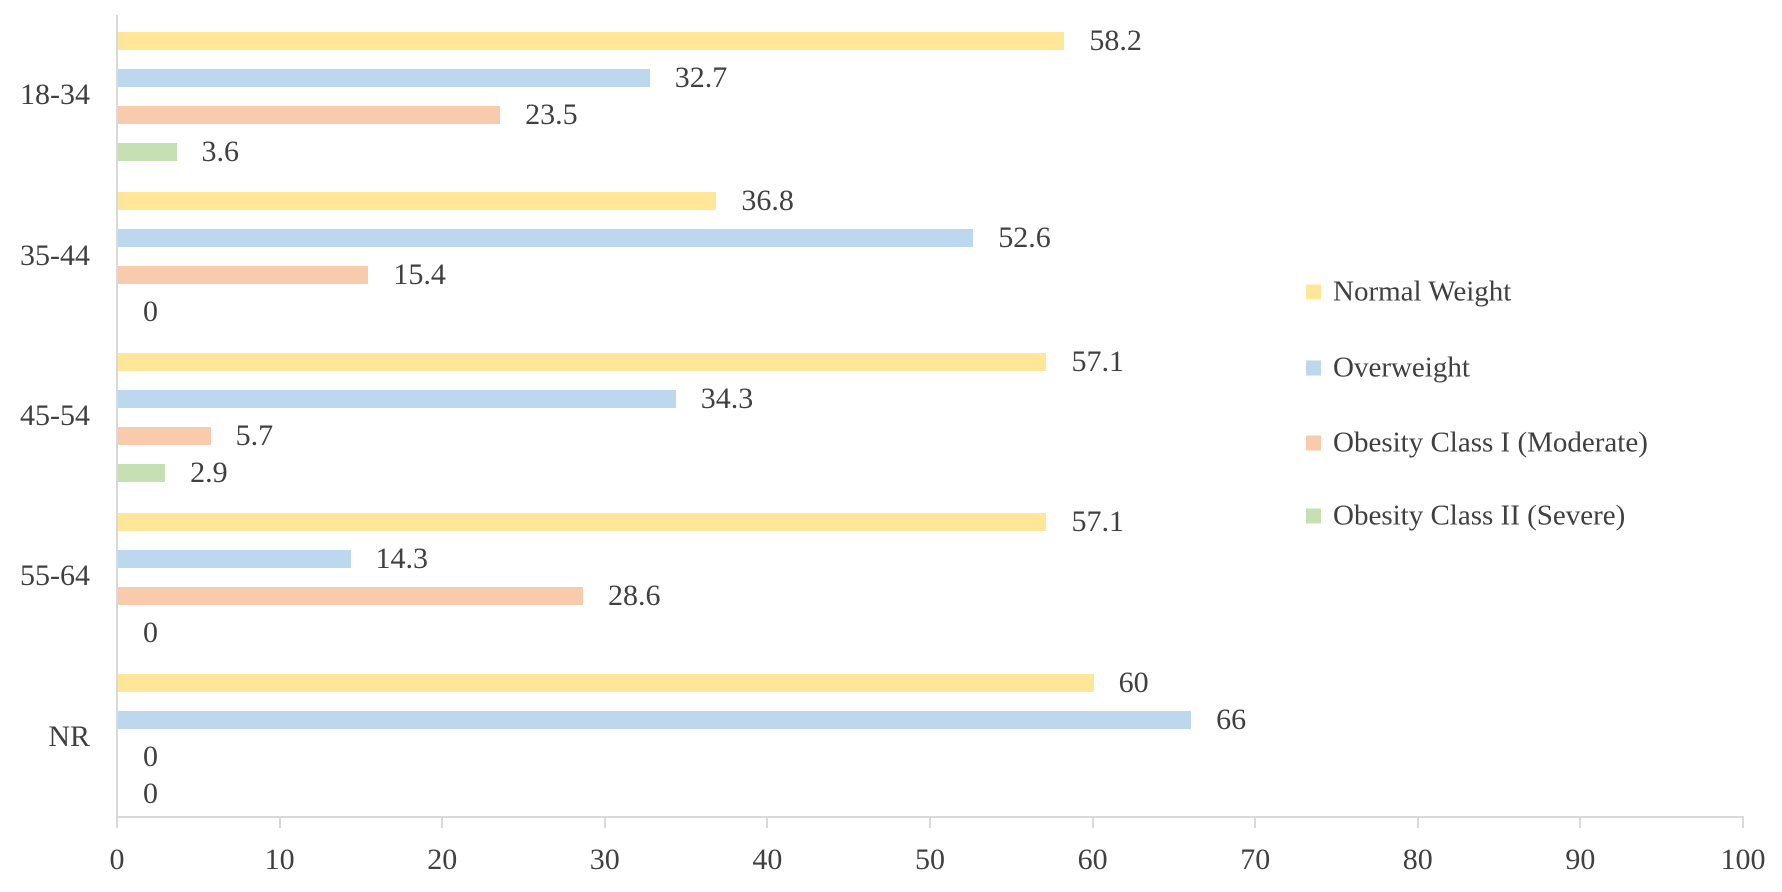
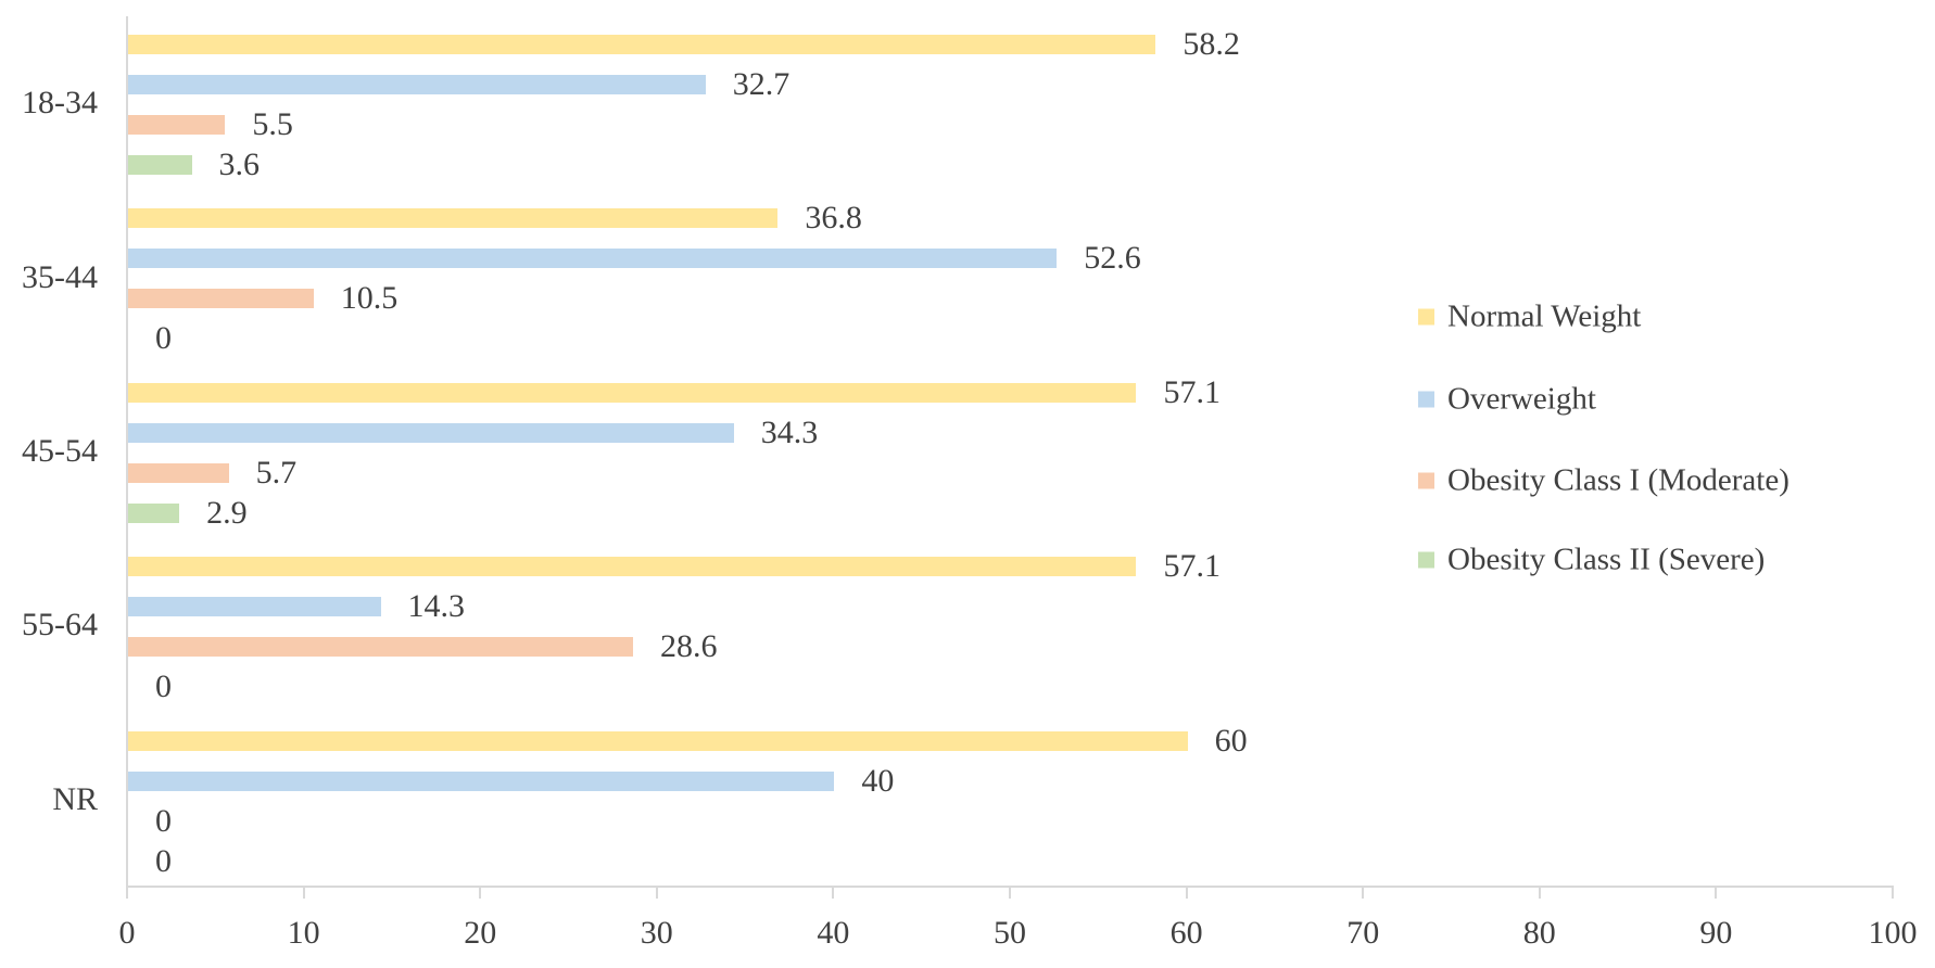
Obesity Class I (Moderate)/18-34: 23.5 -> 5.5
Obesity Class I (Moderate)/35-44: 15.4 -> 10.5
Overweight/NR: 66 -> 40
